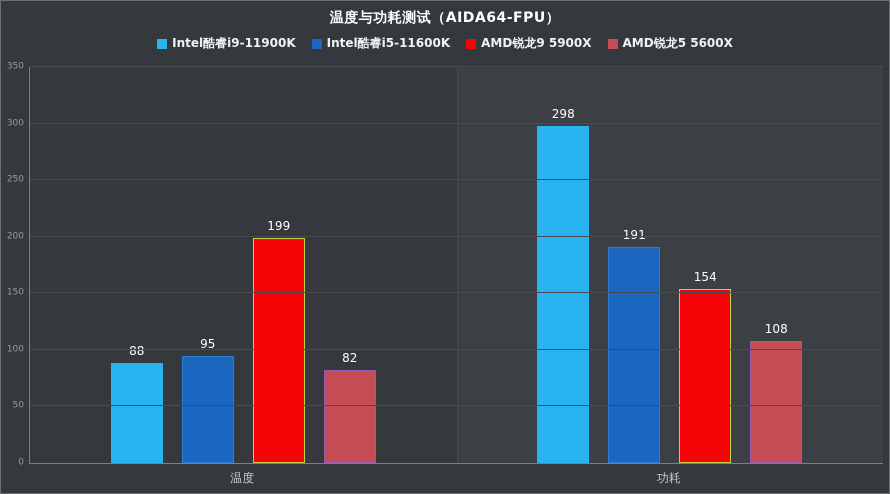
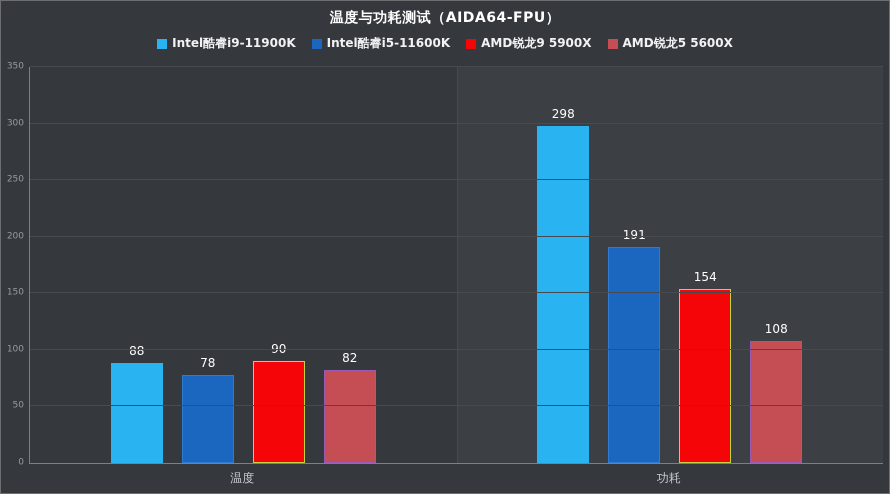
Intel酷睿i5-11600K/温度: 95 -> 78
AMD锐龙9 5900X/温度: 199 -> 90
